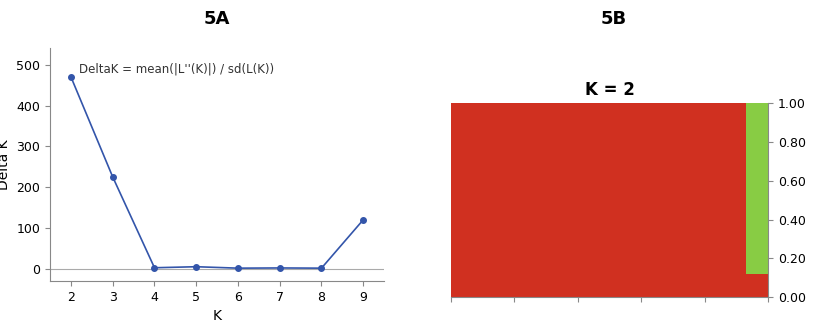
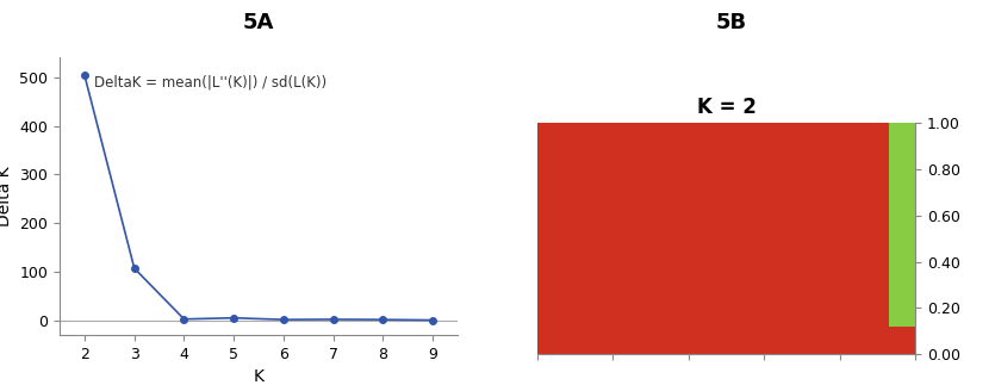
2: 470 -> 504
3: 225 -> 107
9: 120 -> 0
